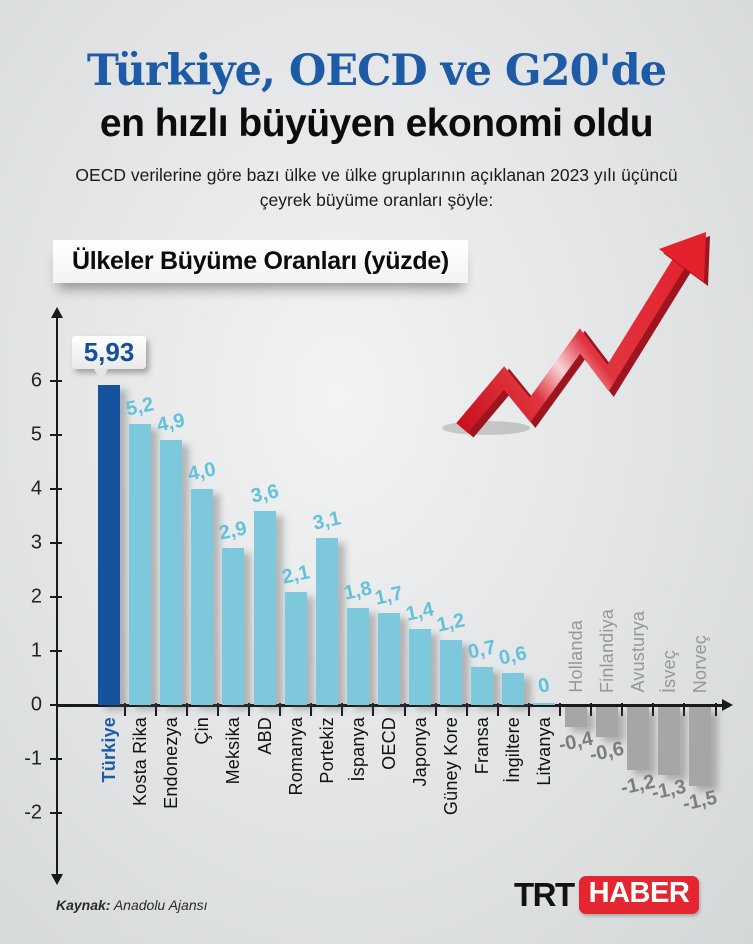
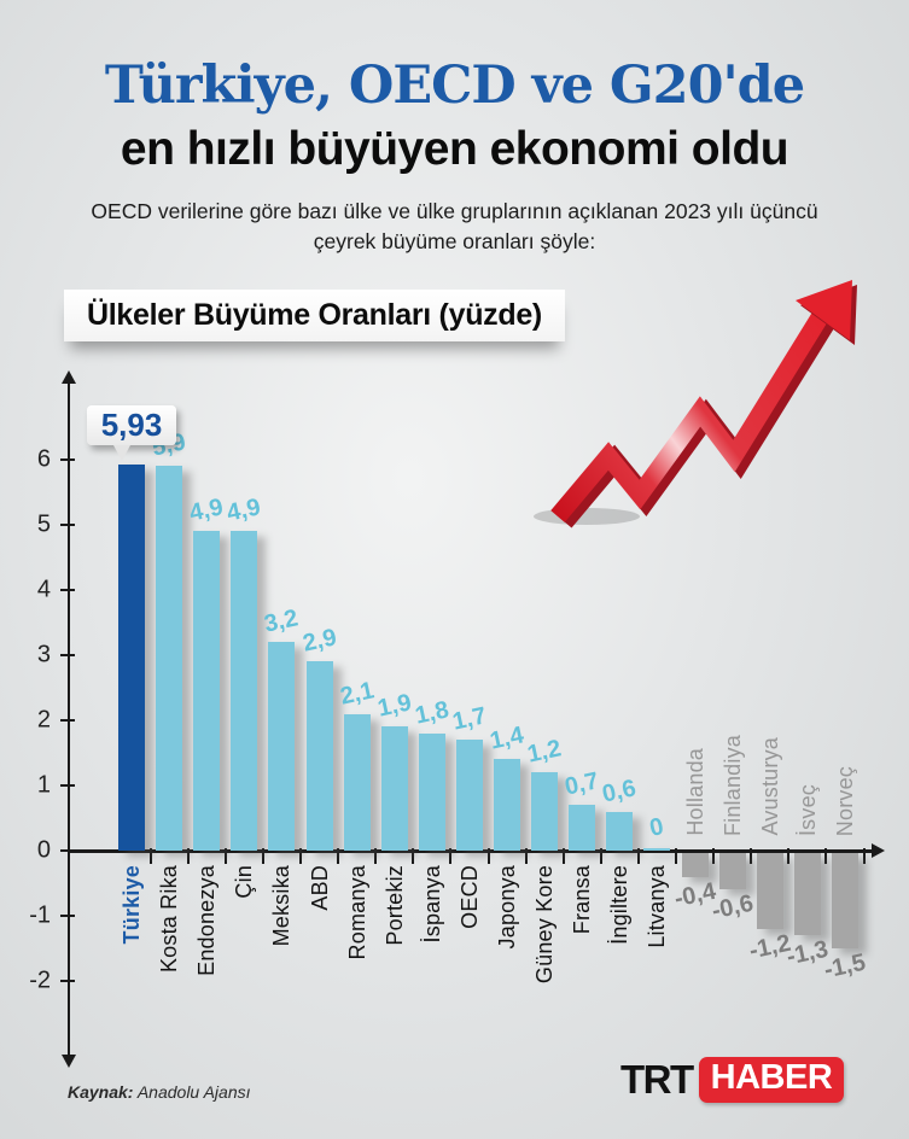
Kosta Rika: 5,2 -> 5,9
Çin: 4,0 -> 4,9
Meksika: 2,9 -> 3,2
ABD: 3,6 -> 2,9
Portekiz: 3,1 -> 1,9
